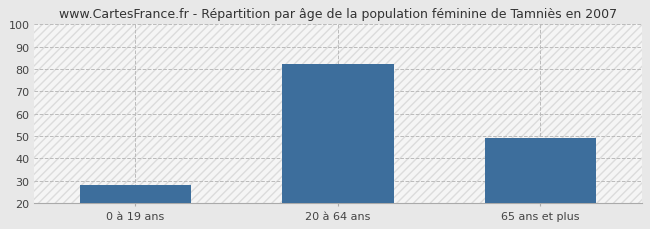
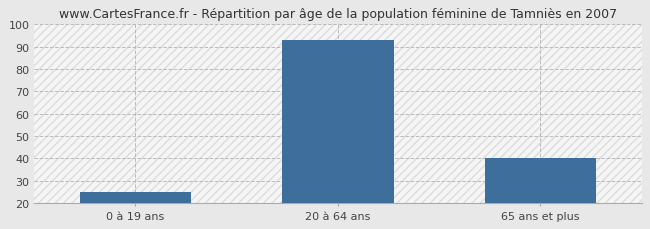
0 à 19 ans: 28 -> 25
20 à 64 ans: 82 -> 93
65 ans et plus: 49 -> 40
